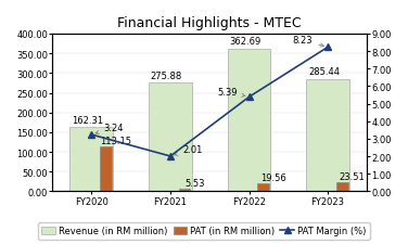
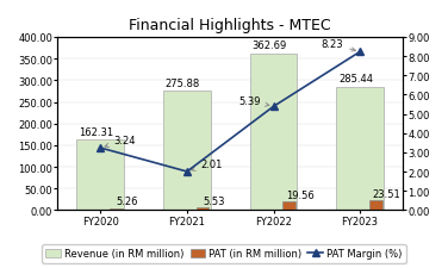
PAT (in RM million)/FY2020: 113.15 -> 5.26
